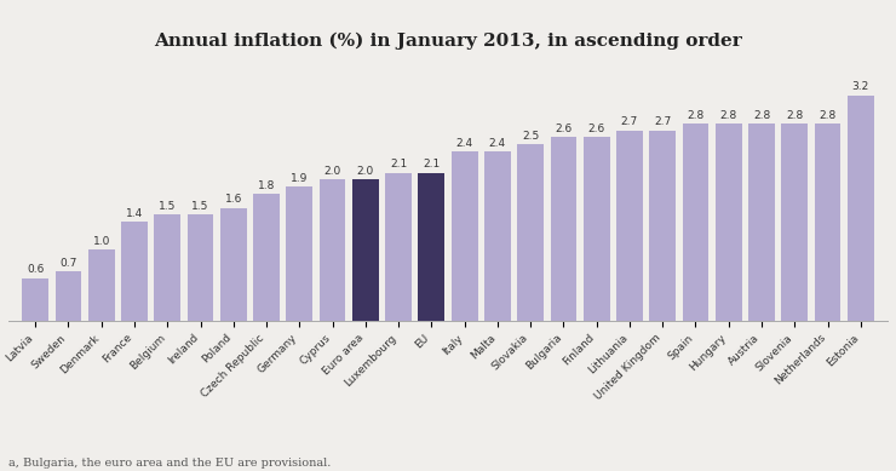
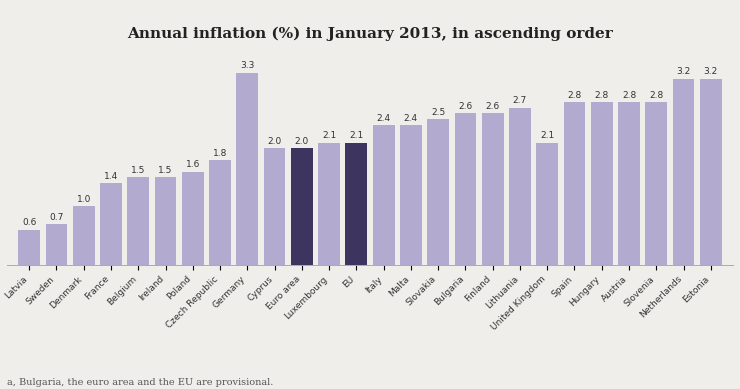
Germany: 1.9 -> 3.3
United Kingdom: 2.7 -> 2.1
Netherlands: 2.8 -> 3.2
